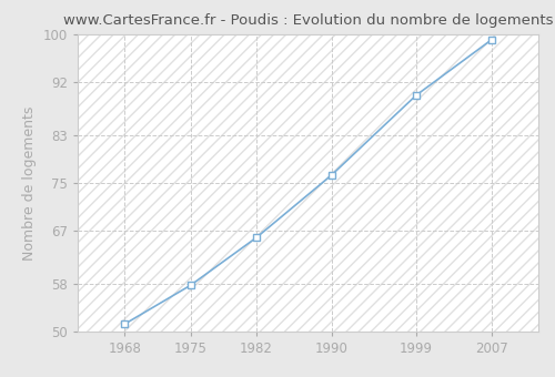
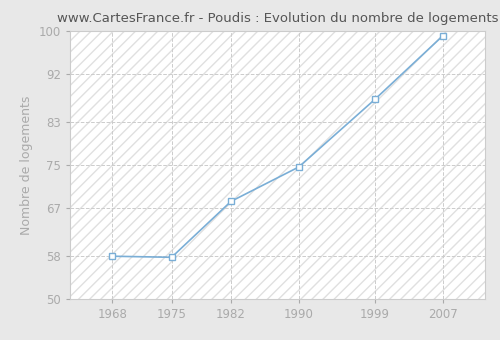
1968: 51.3 -> 58.0
1982: 65.8 -> 68.2
1990: 76.3 -> 74.6
1999: 89.7 -> 87.2
